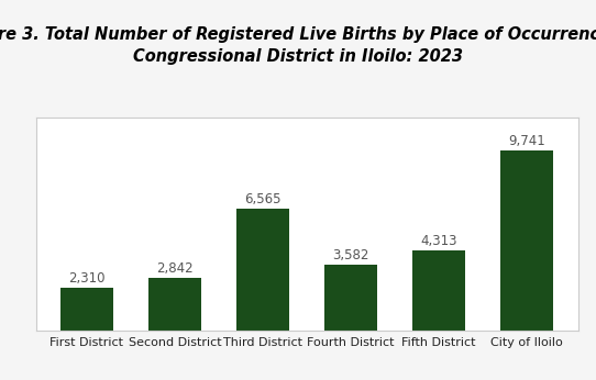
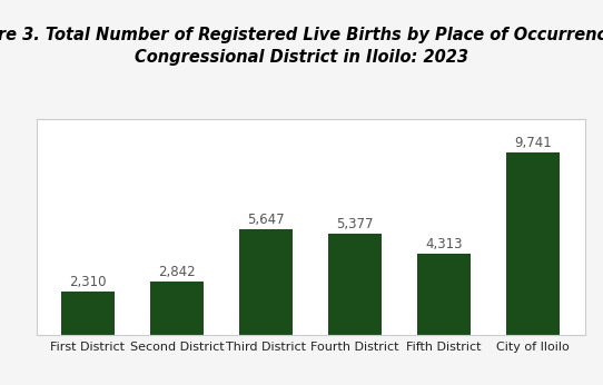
Third District: 6,565 -> 5,647
Fourth District: 3,582 -> 5,377
